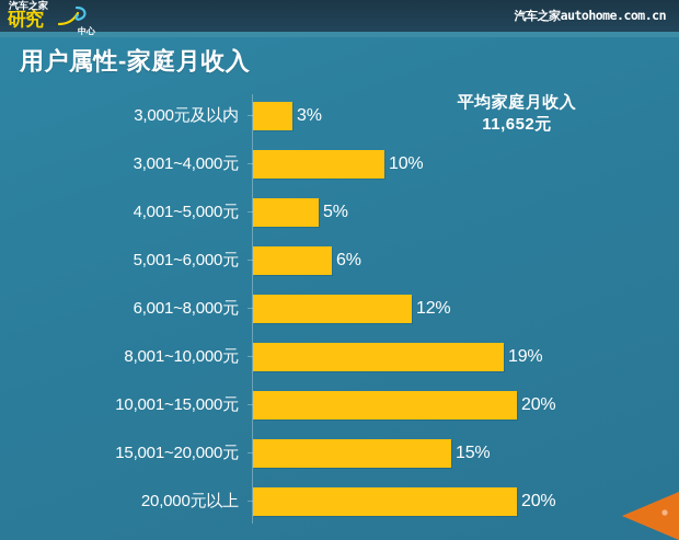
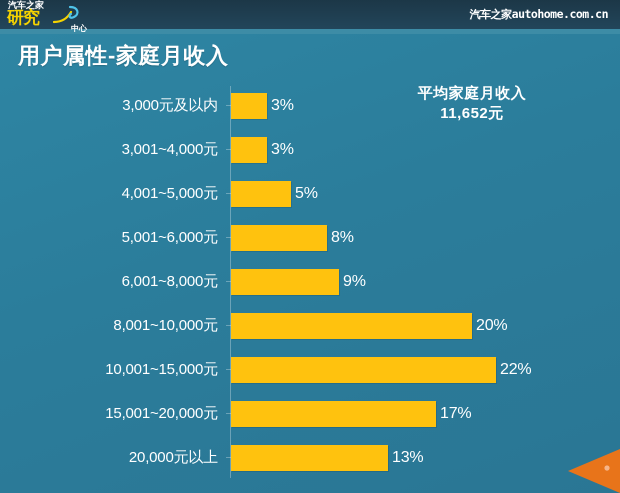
3,001~4,000元: 10% -> 3%
5,001~6,000元: 6% -> 8%
6,001~8,000元: 12% -> 9%
8,001~10,000元: 19% -> 20%
10,001~15,000元: 20% -> 22%
15,001~20,000元: 15% -> 17%
20,000元以上: 20% -> 13%
